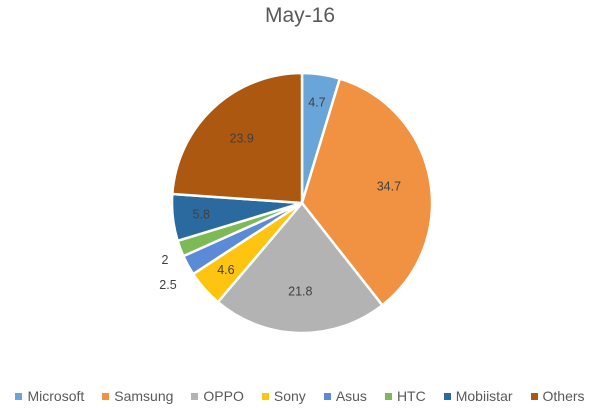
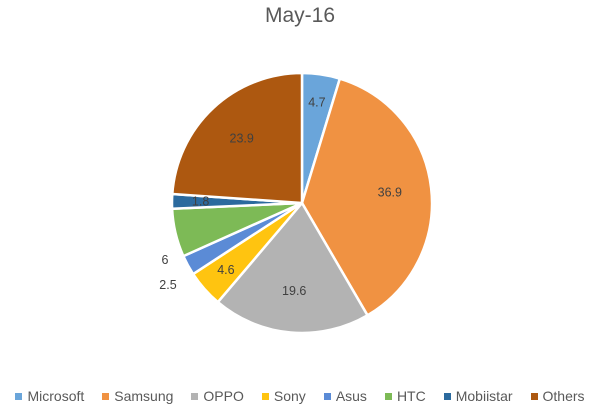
Samsung: 34.7 -> 36.9
OPPO: 21.8 -> 19.6
HTC: 2 -> 6
Mobiistar: 5.8 -> 1.8
